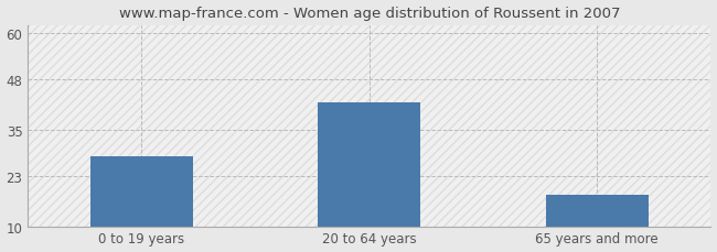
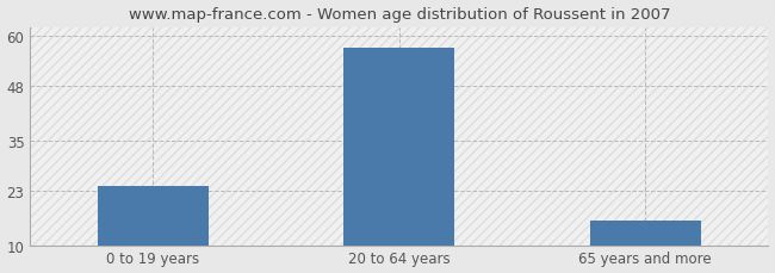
0 to 19 years: 28 -> 24
20 to 64 years: 42 -> 57
65 years and more: 18 -> 16
